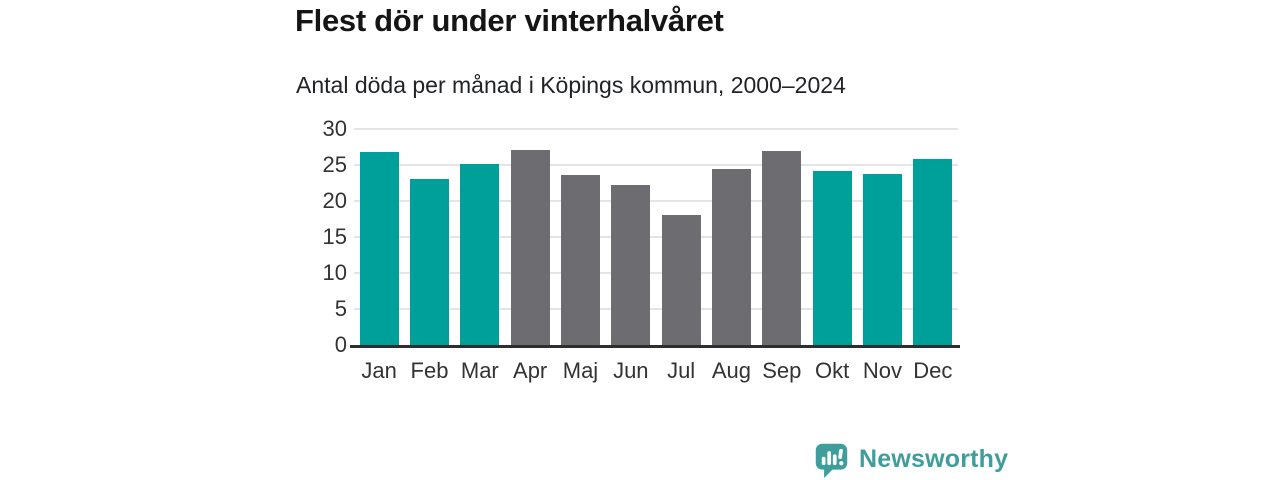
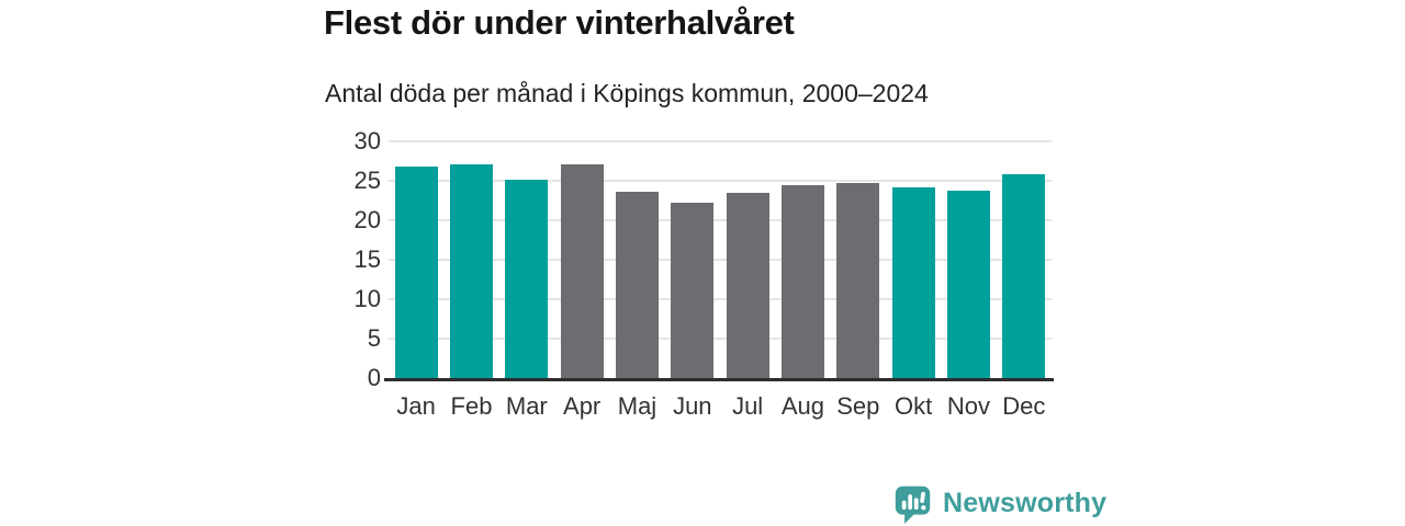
Feb: 23 -> 27
Jul: 18 -> 24
Sep: 27 -> 25
